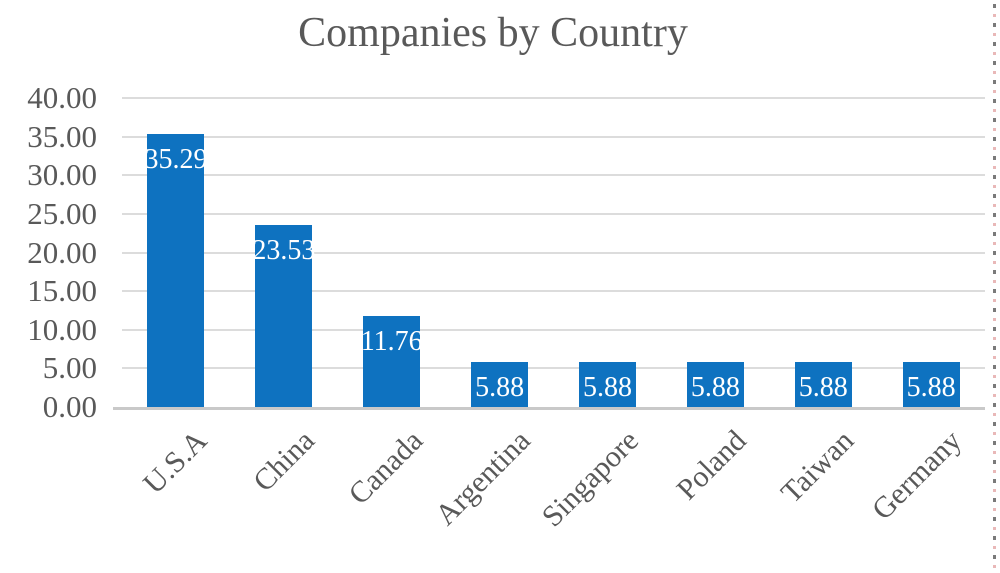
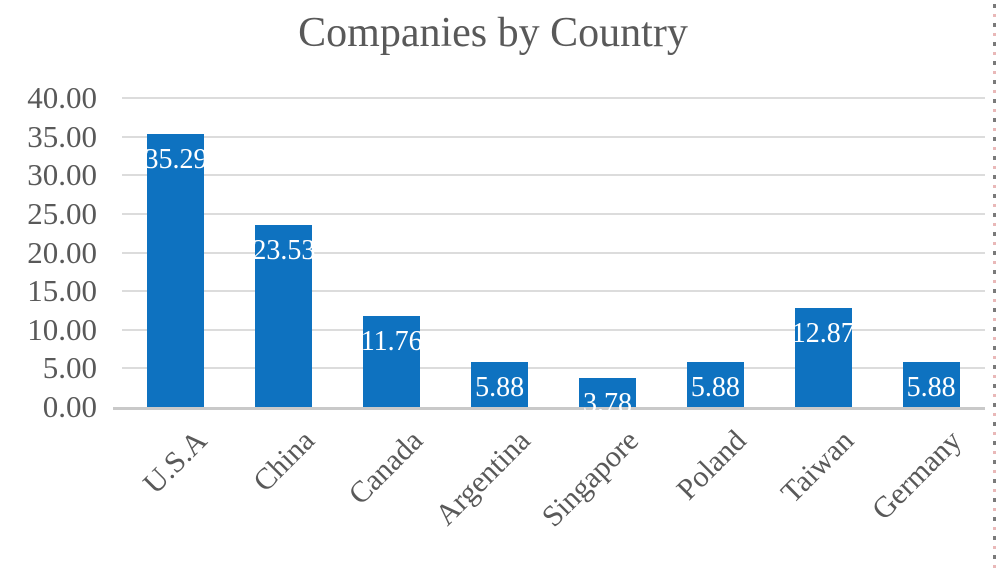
Singapore: 5.88 -> 3.78
Taiwan: 5.88 -> 12.87
